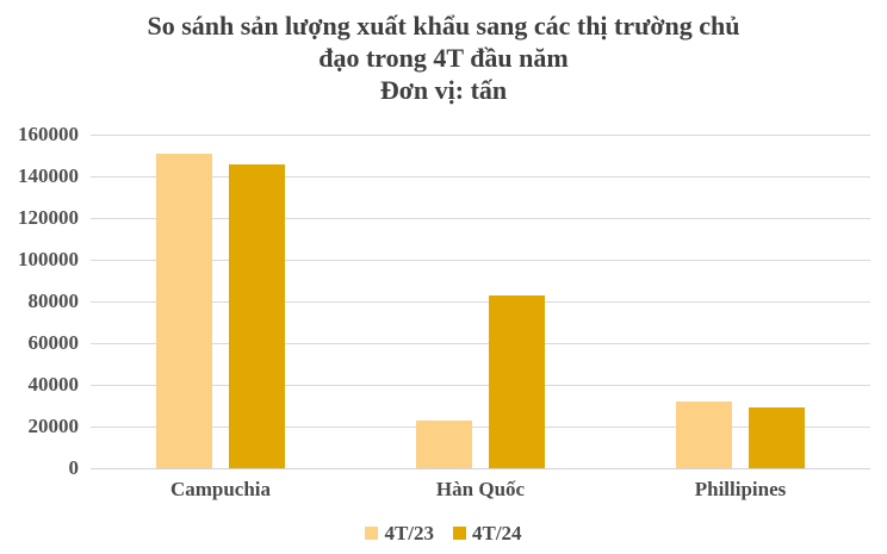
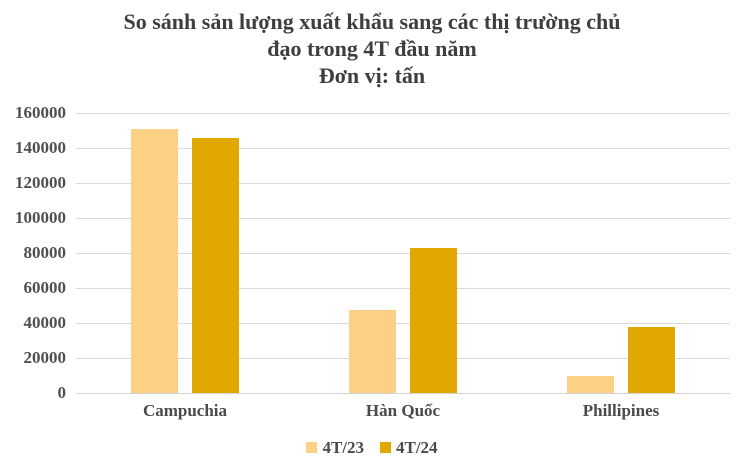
4T/23/Hàn Quốc: 23000 -> 48000
4T/23/Phillipines: 32000 -> 10000
4T/24/Phillipines: 29000 -> 38000
